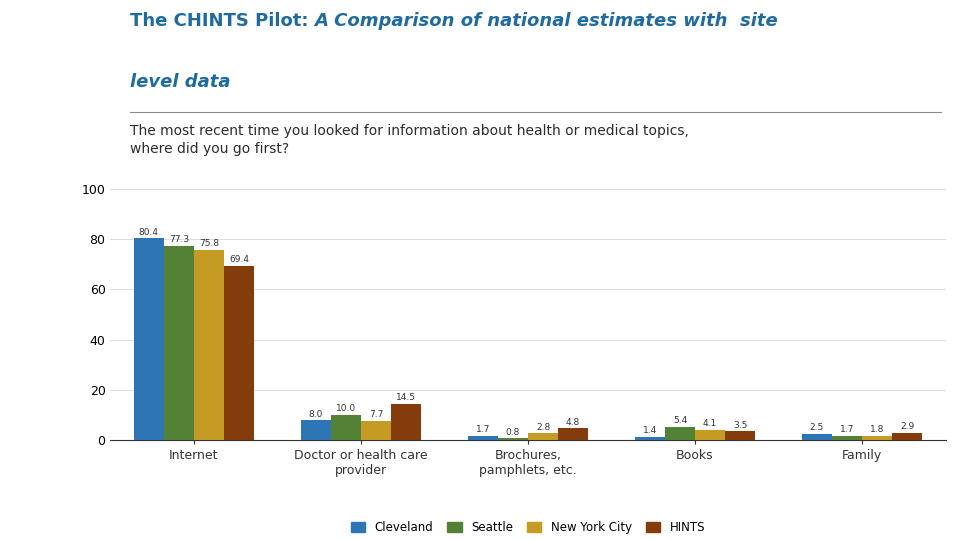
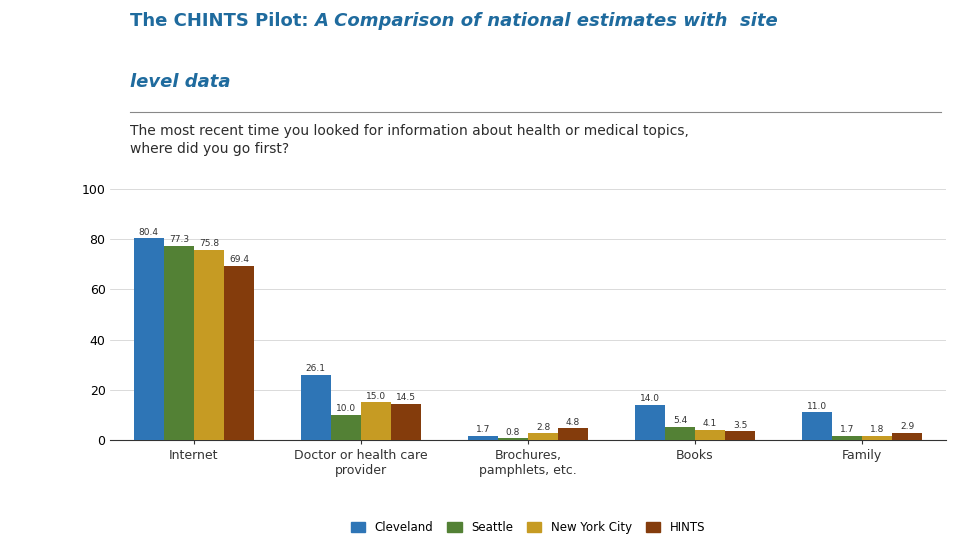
Cleveland/Doctor or health care provider: 8.0 -> 26.1
New York City/Doctor or health care provider: 7.7 -> 15.0
Cleveland/Books: 1.4 -> 14.0
Cleveland/Family: 2.5 -> 11.0
